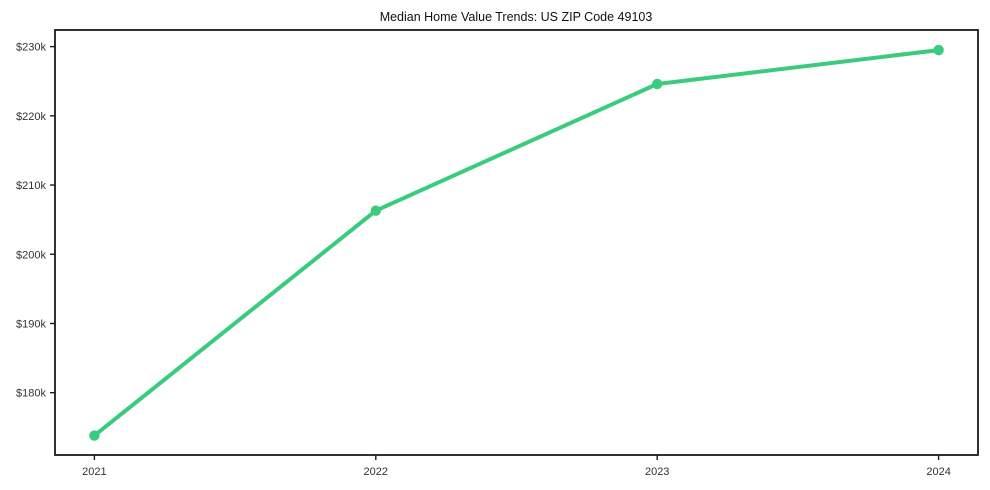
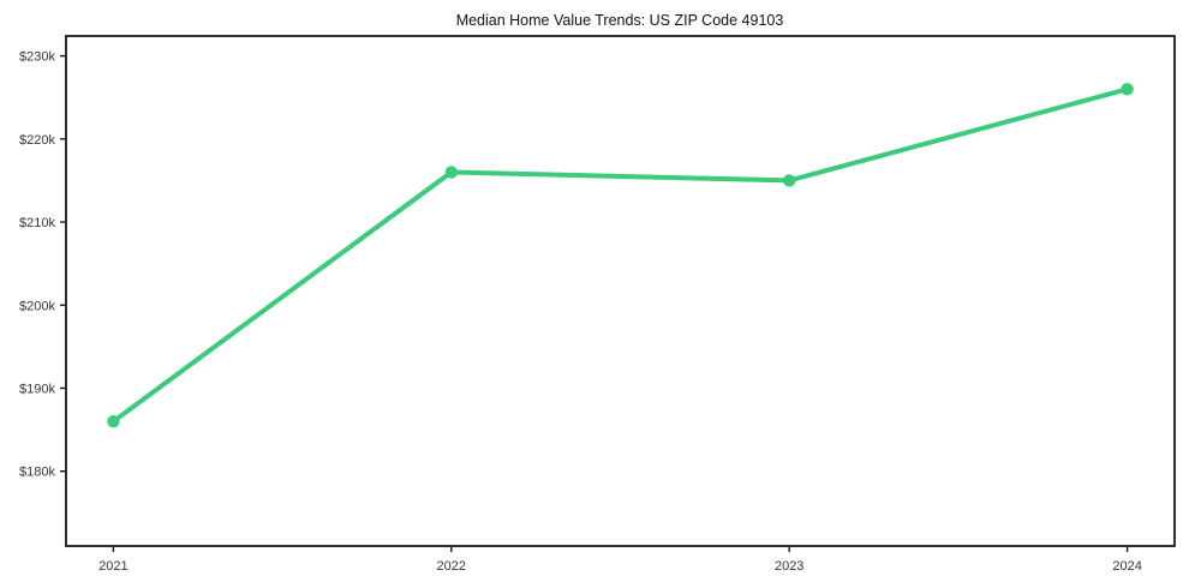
2021: $174k -> $186k
2022: $206k -> $216k
2023: $225k -> $215k
2024: $230k -> $226k
